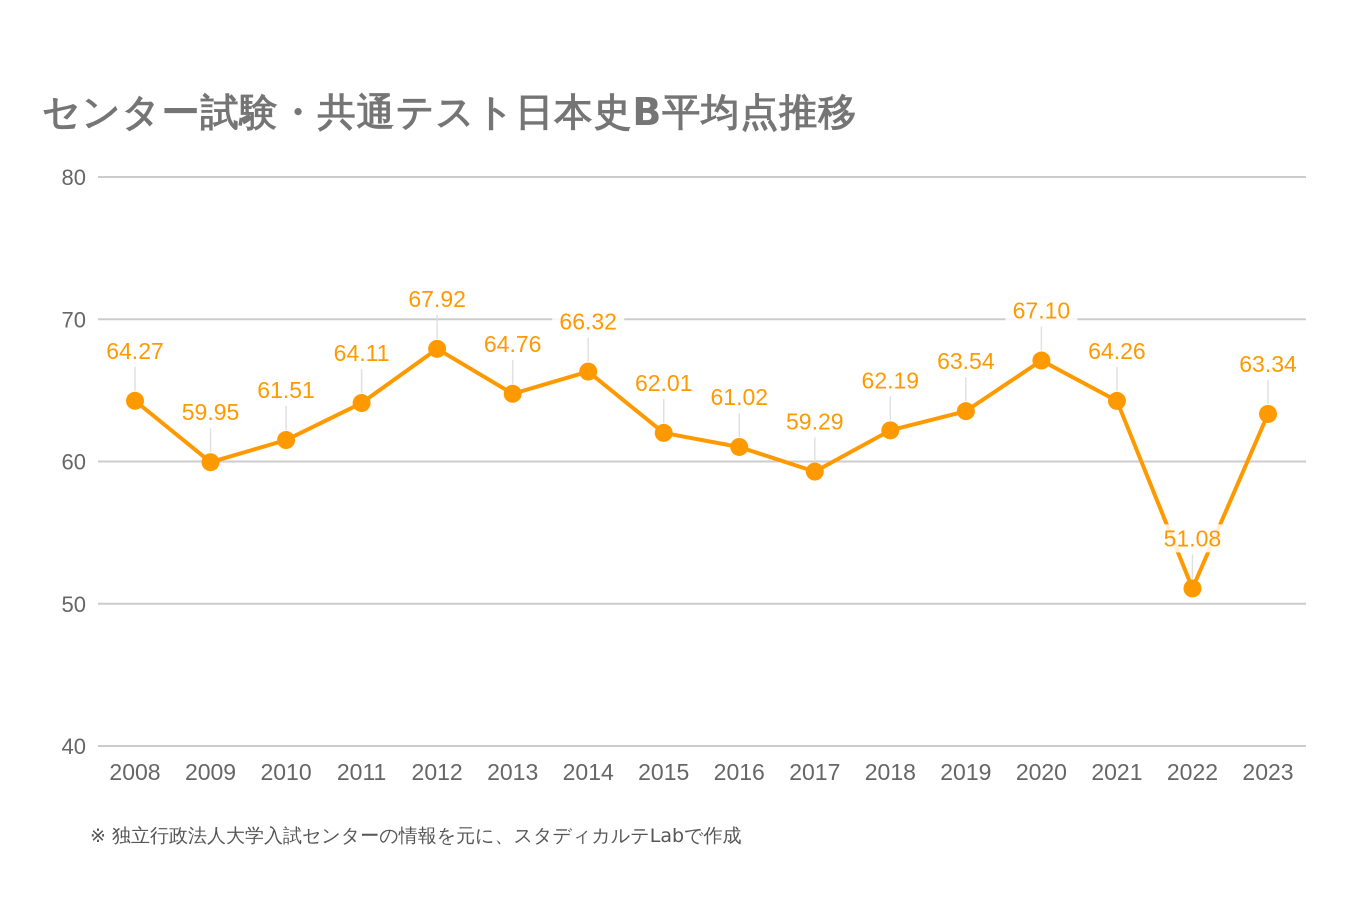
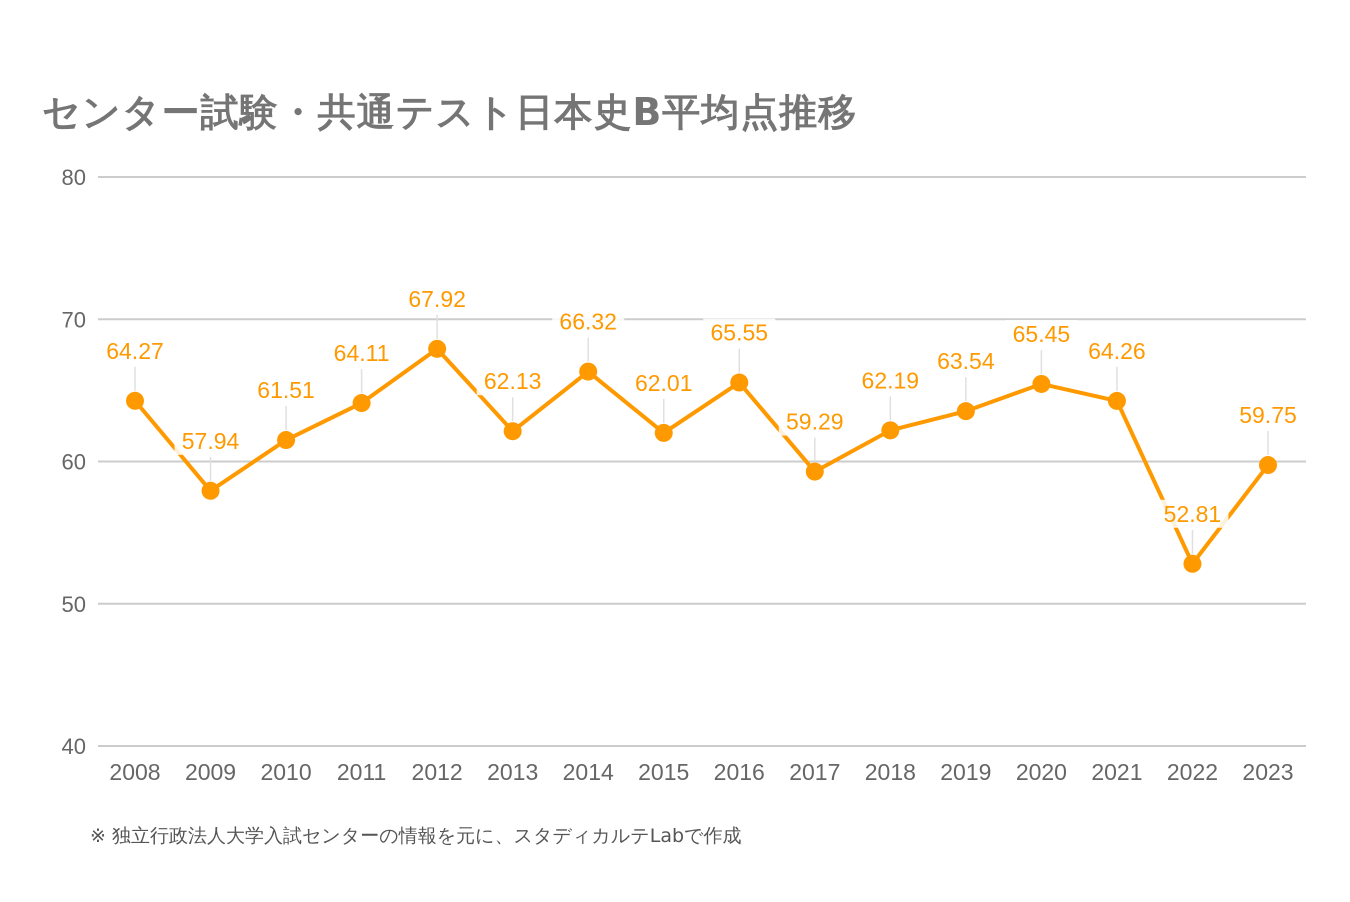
2009: 59.95 -> 57.94
2013: 64.76 -> 62.13
2016: 61.02 -> 65.55
2020: 67.10 -> 65.45
2022: 51.08 -> 52.81
2023: 63.34 -> 59.75
